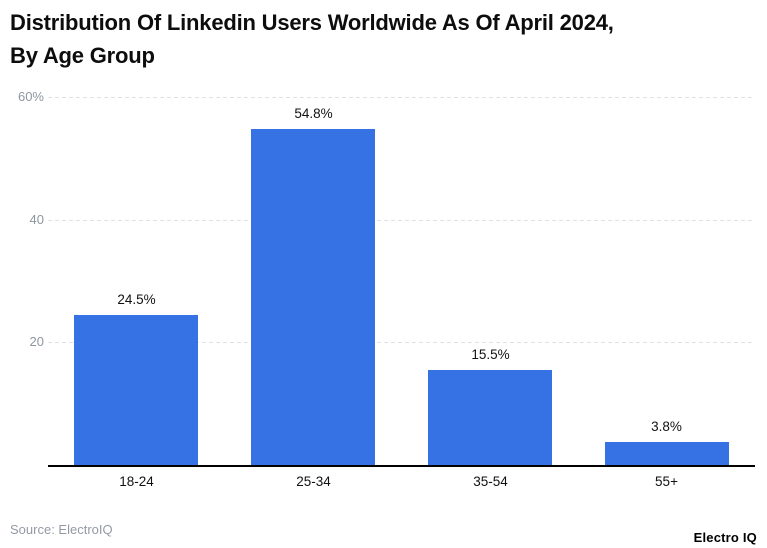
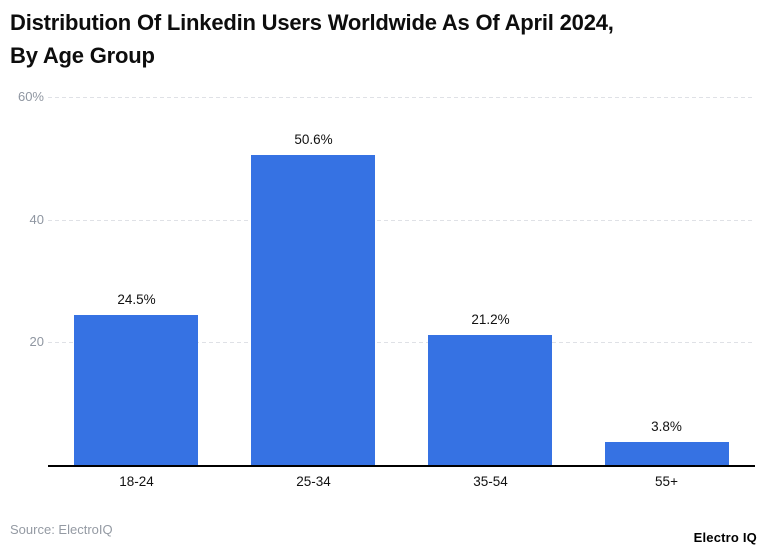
25-34: 54.8% -> 50.6%
35-54: 15.5% -> 21.2%
